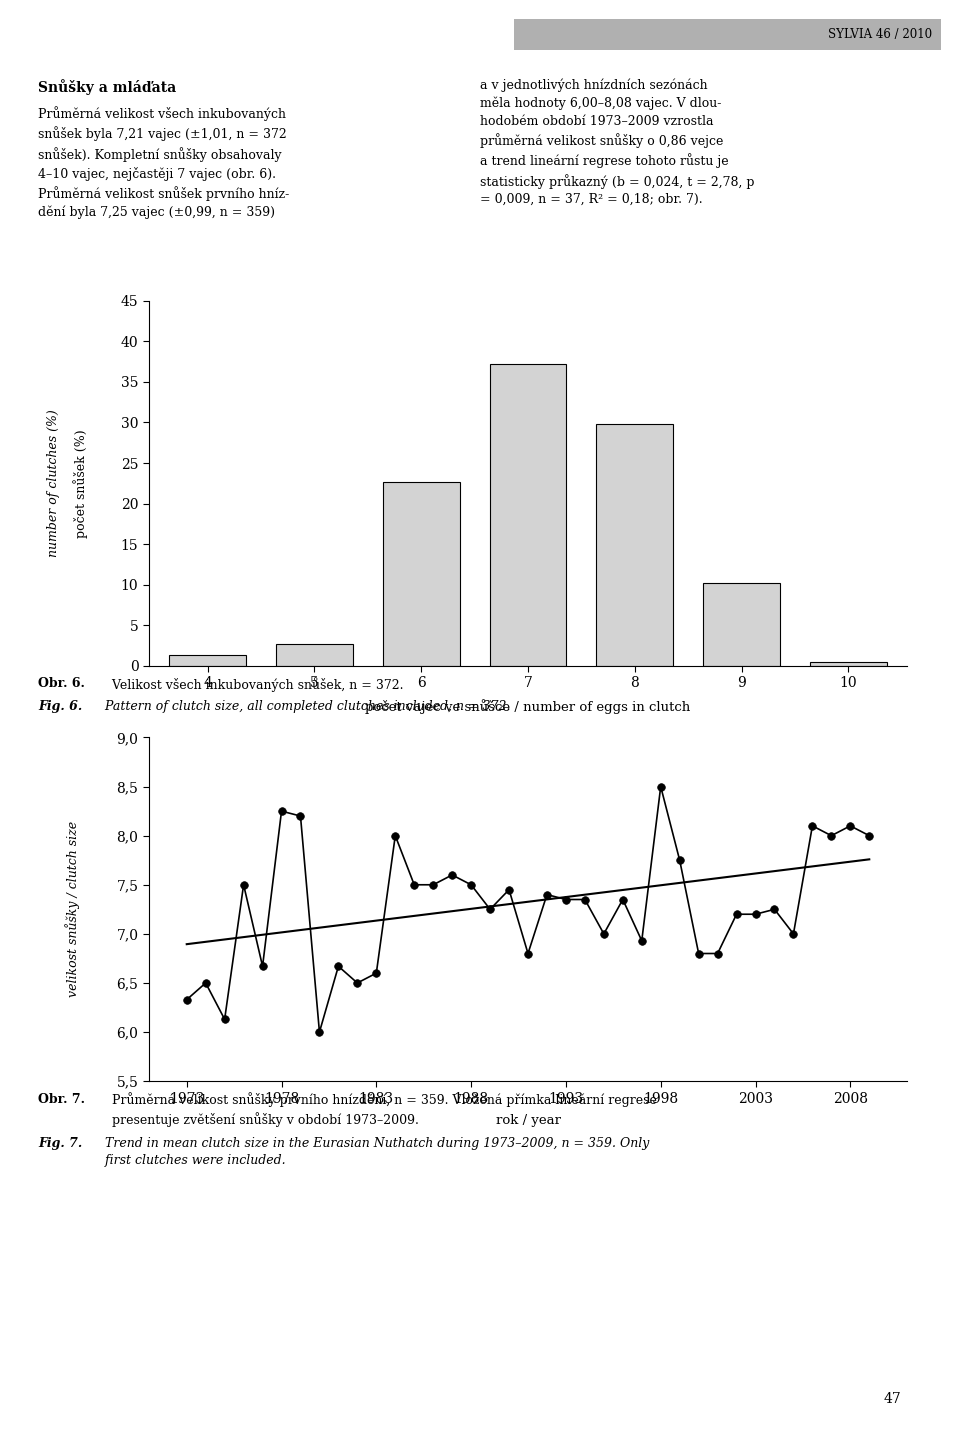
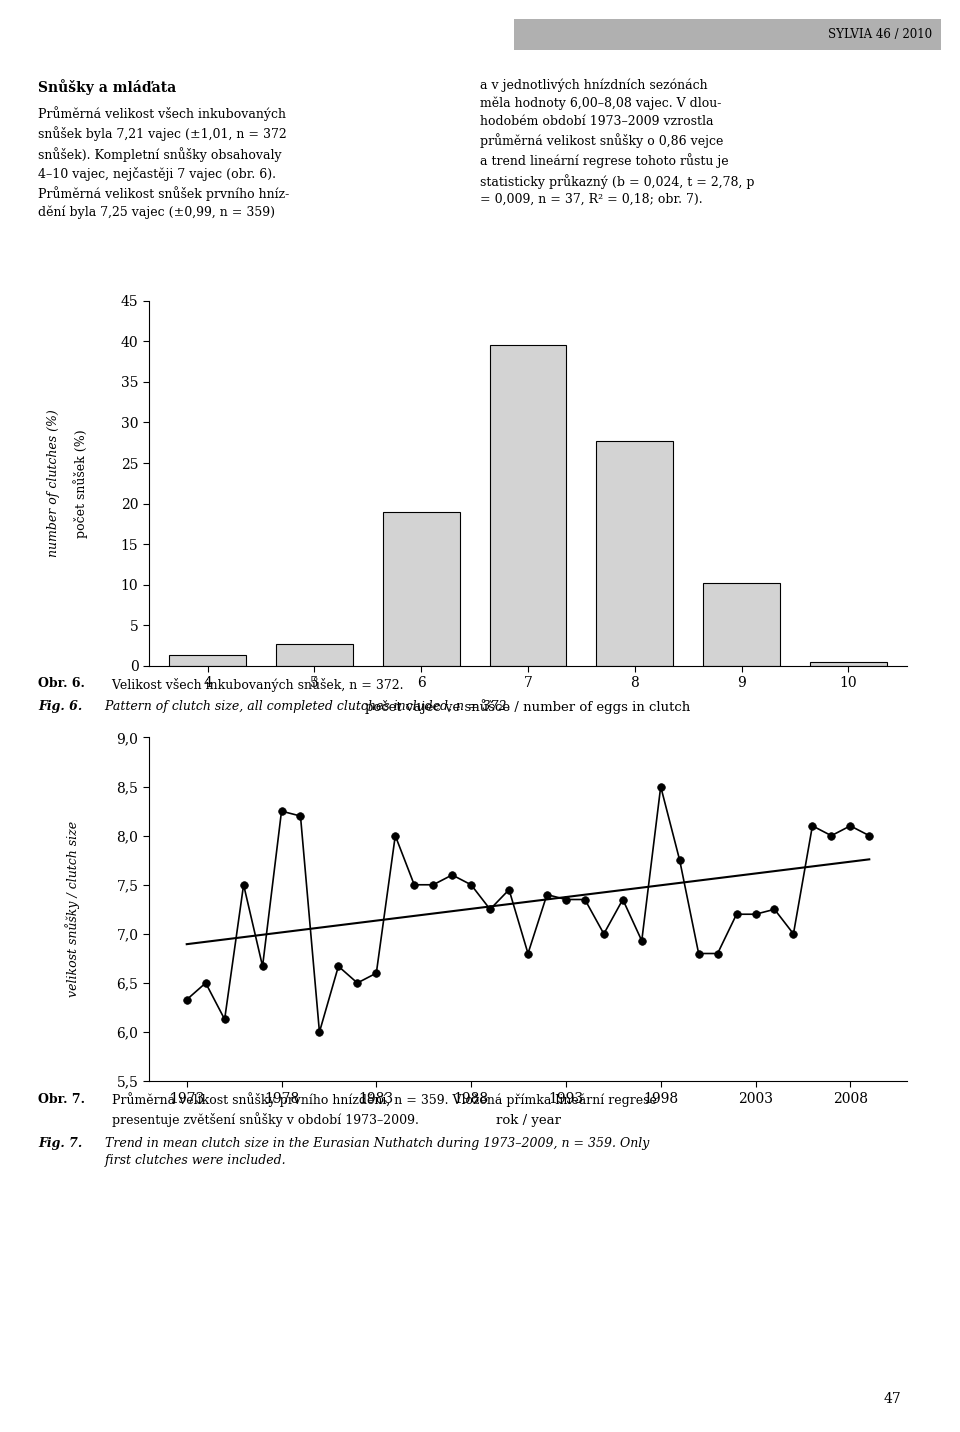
6: 22.6 -> 19.0
7: 37.2 -> 39.5
8: 29.8 -> 27.7
